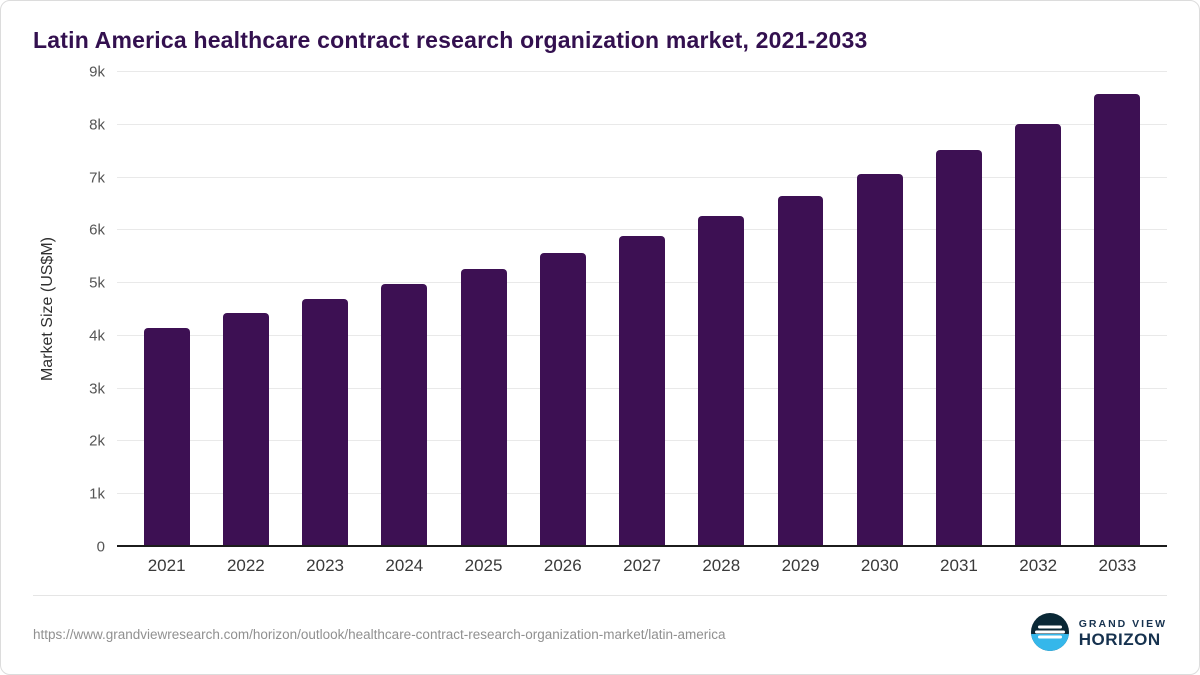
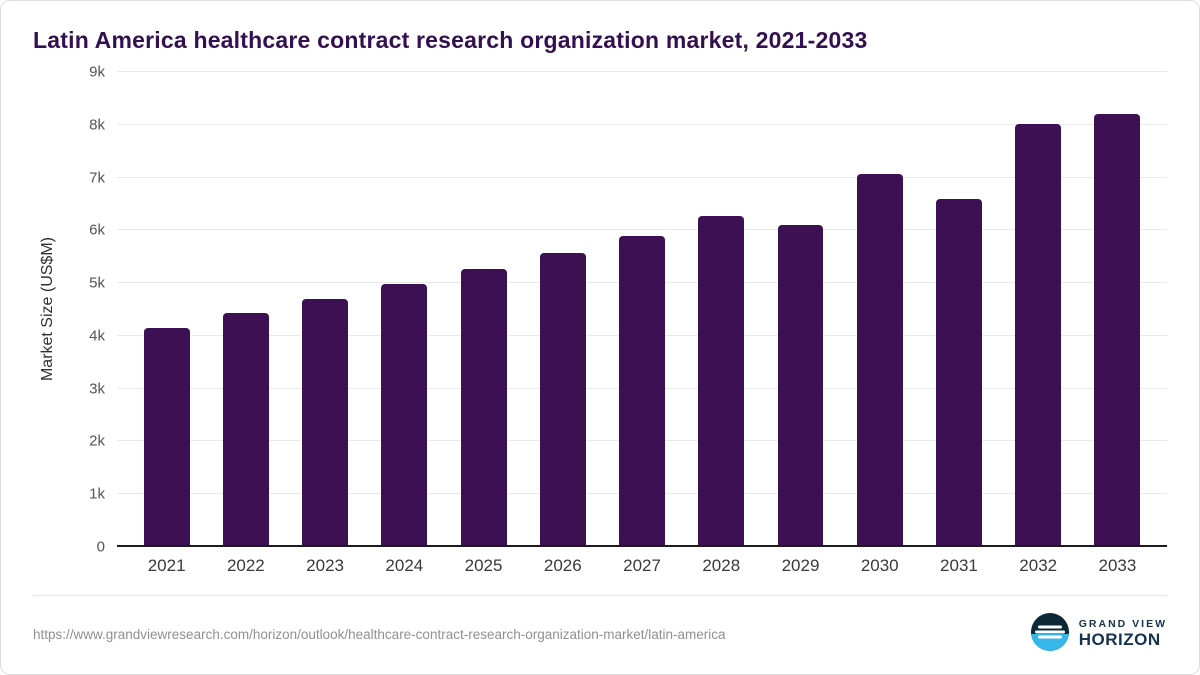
2029: 6.6k -> 6.1k
2031: 7.5k -> 6.6k
2033: 8.6k -> 8.2k
